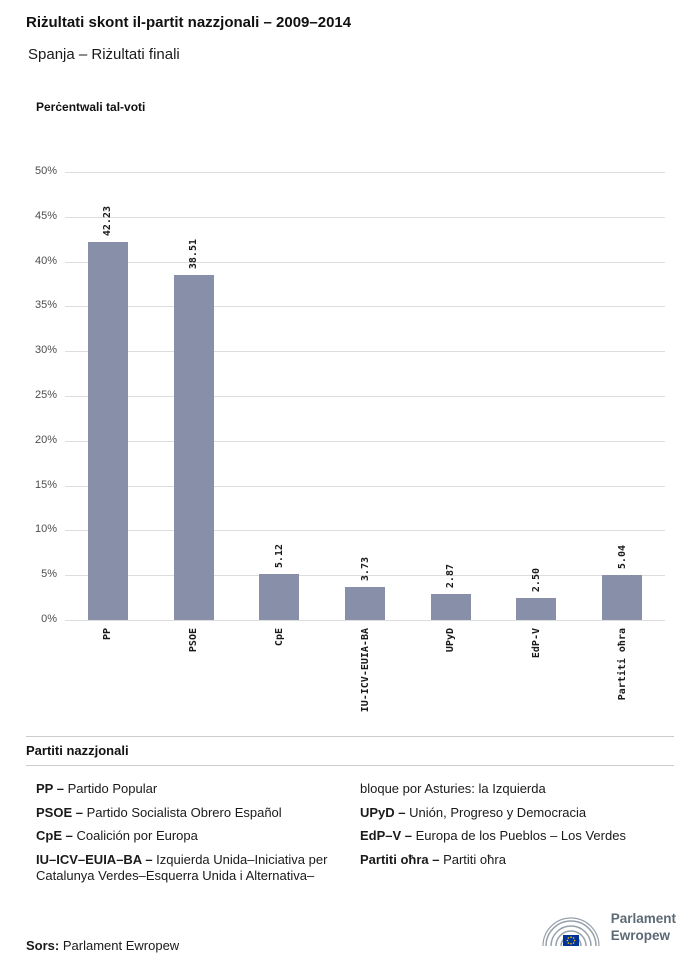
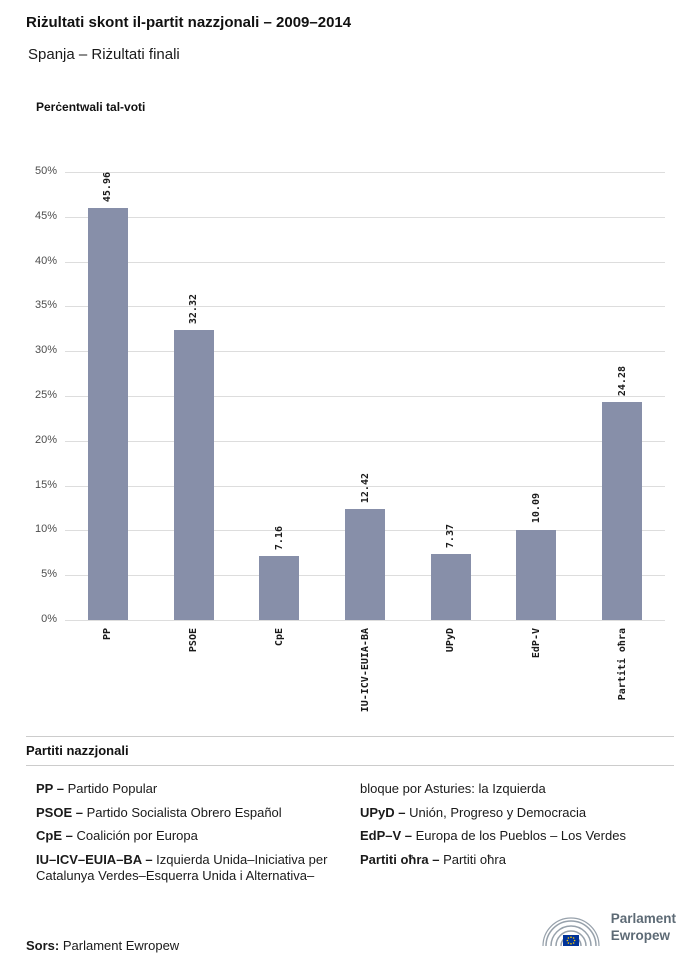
PP: 42.23 -> 45.96
PSOE: 38.51 -> 32.32
CpE: 5.12 -> 7.16
IU-ICV-EUIA-BA: 3.73 -> 12.42
UPyD: 2.87 -> 7.37
EdP-V: 2.50 -> 10.09
Partiti oħra: 5.04 -> 24.28
